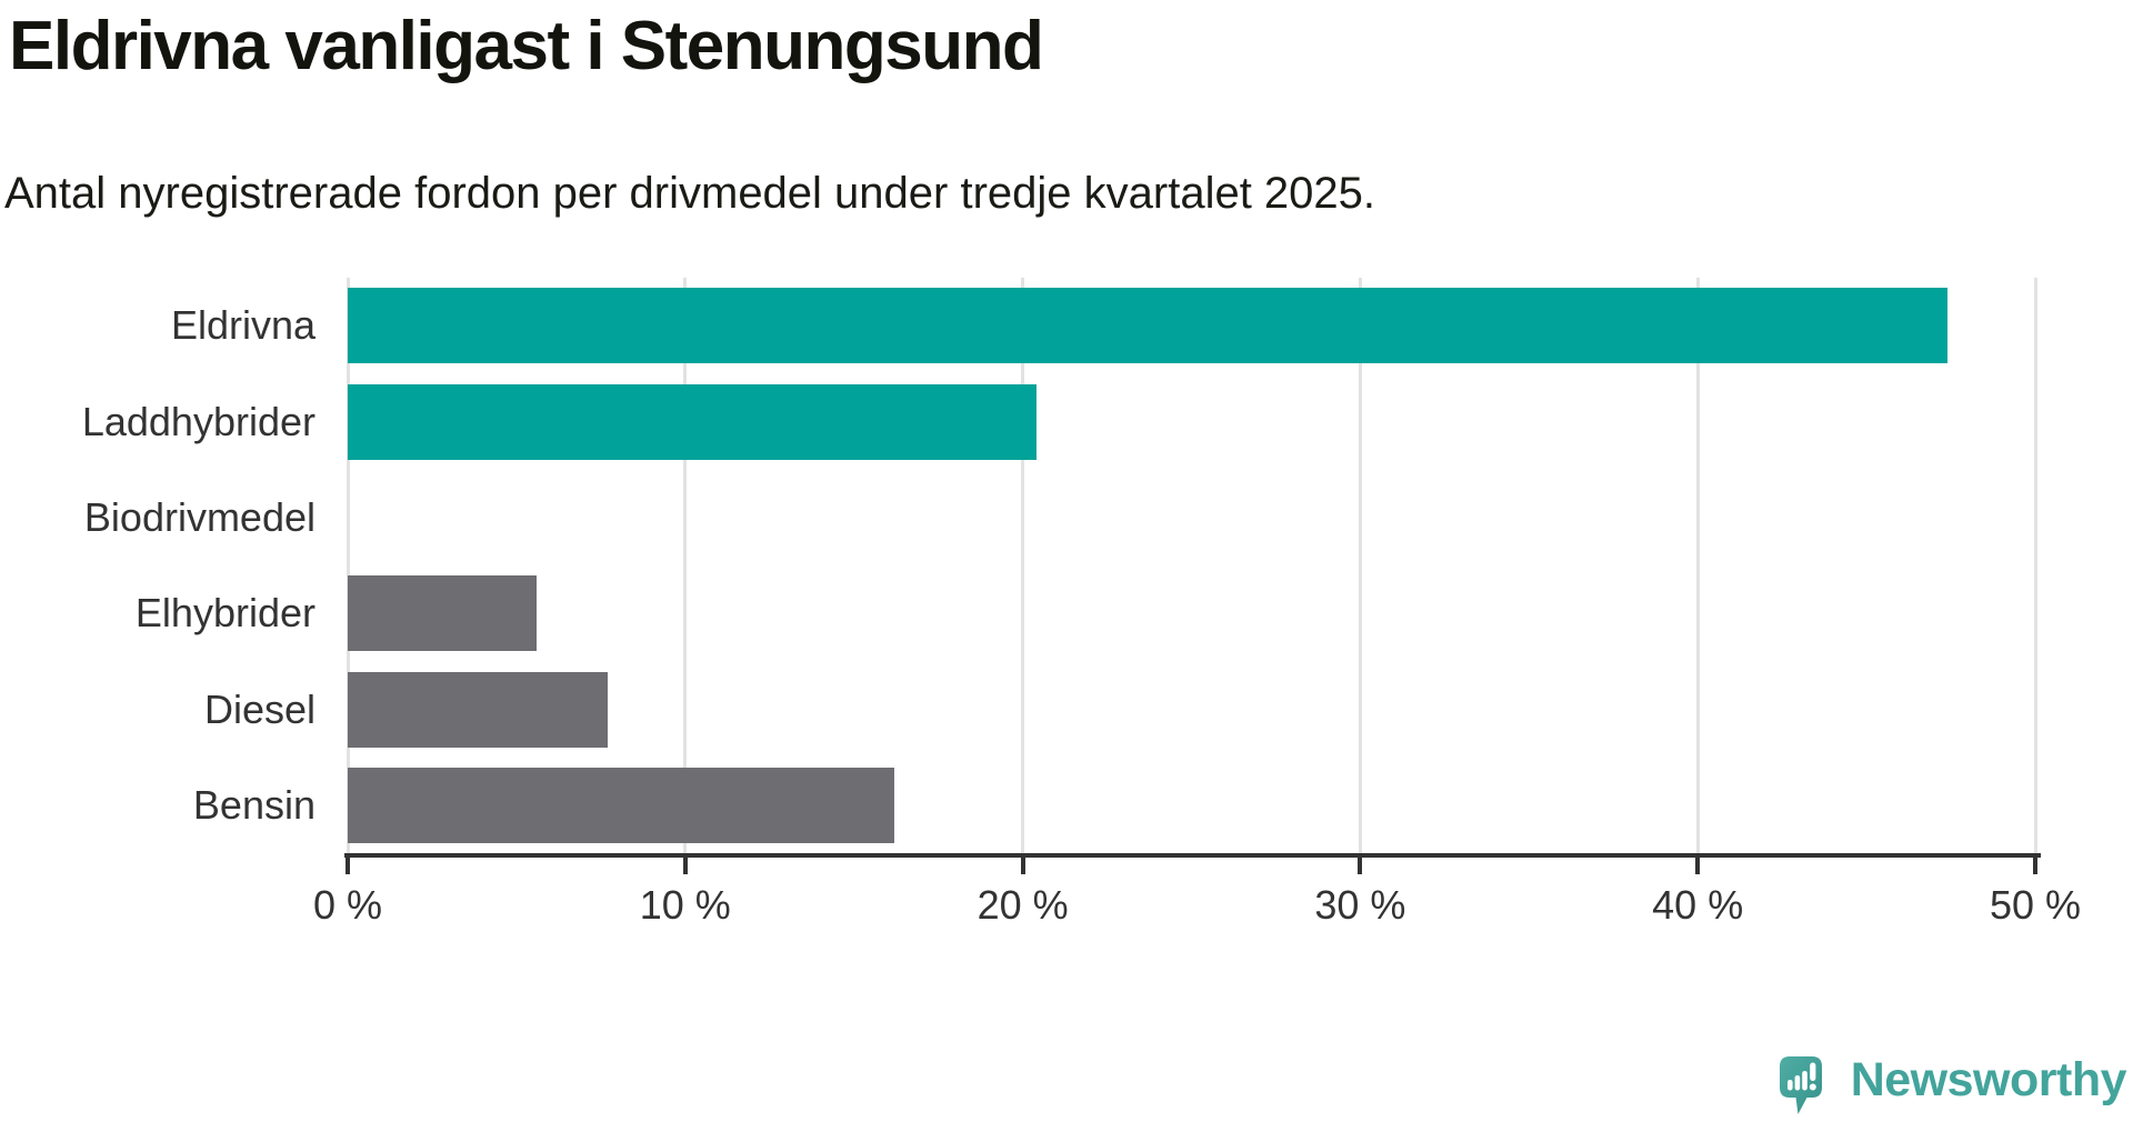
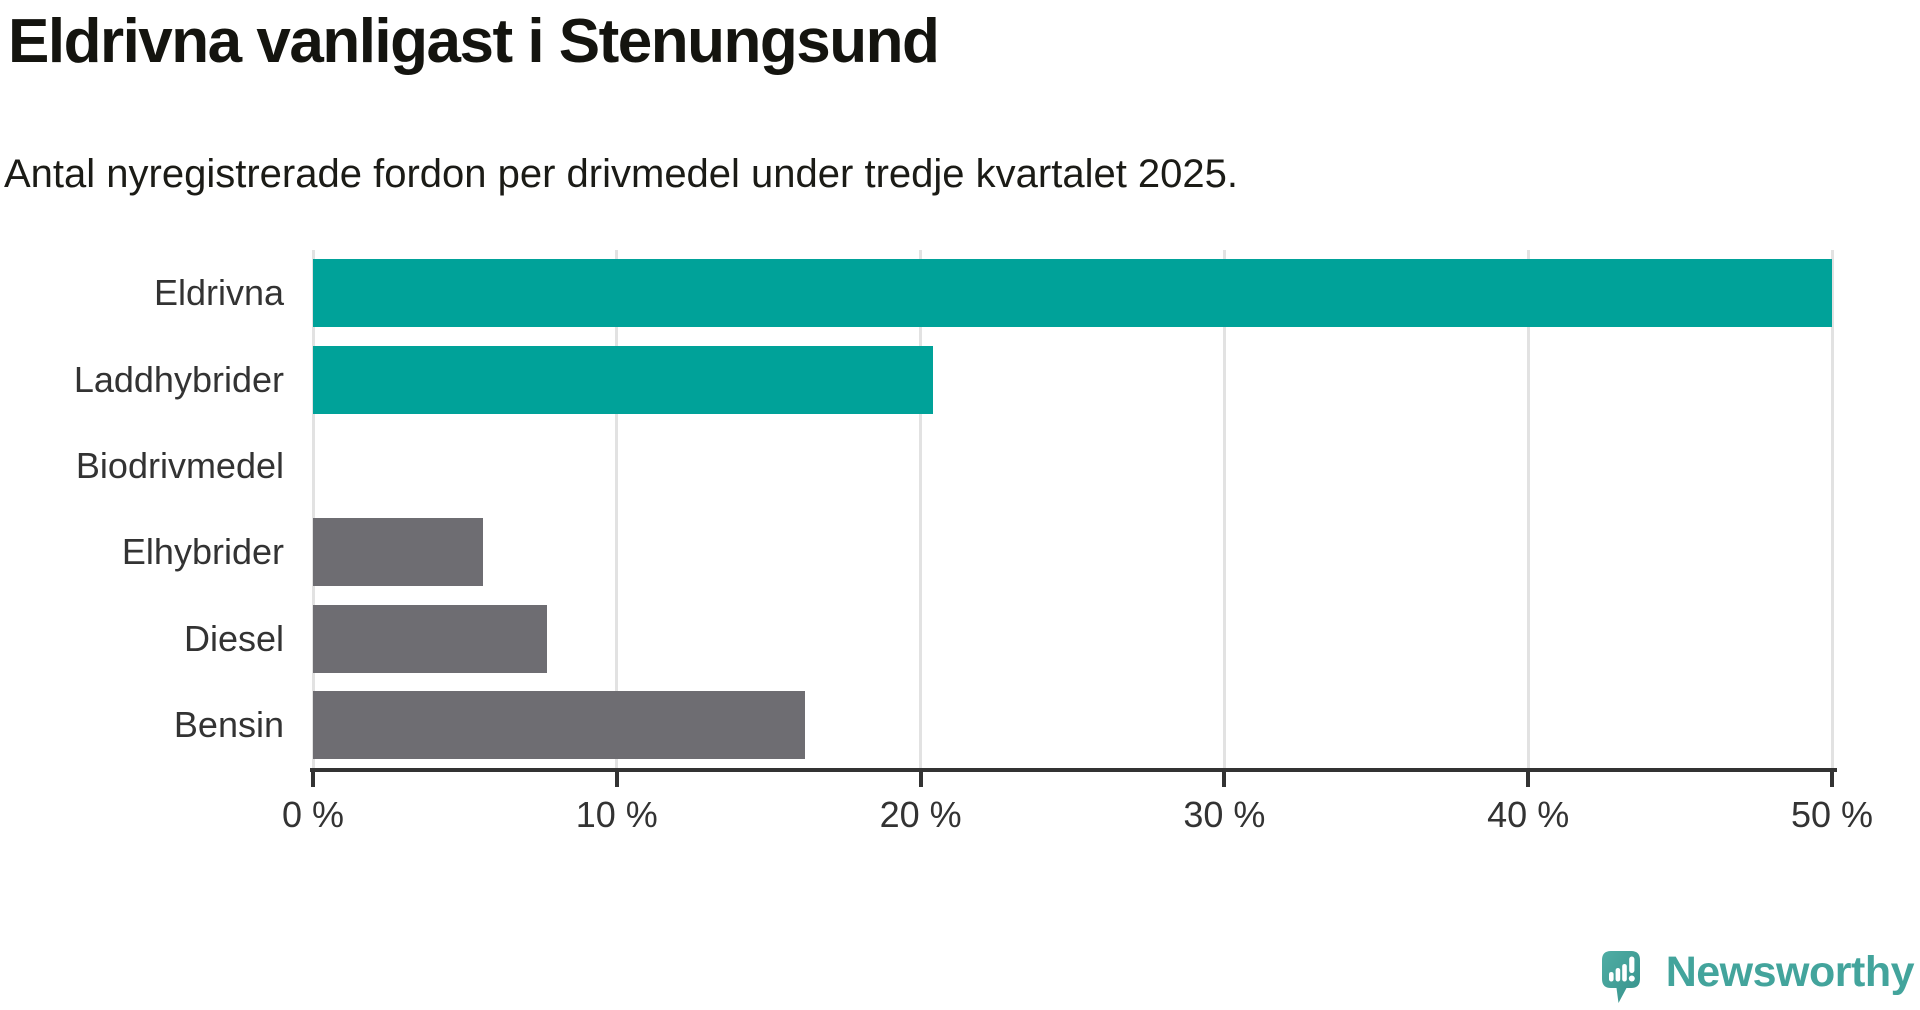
Eldrivna: 47.4% -> 50.0%
